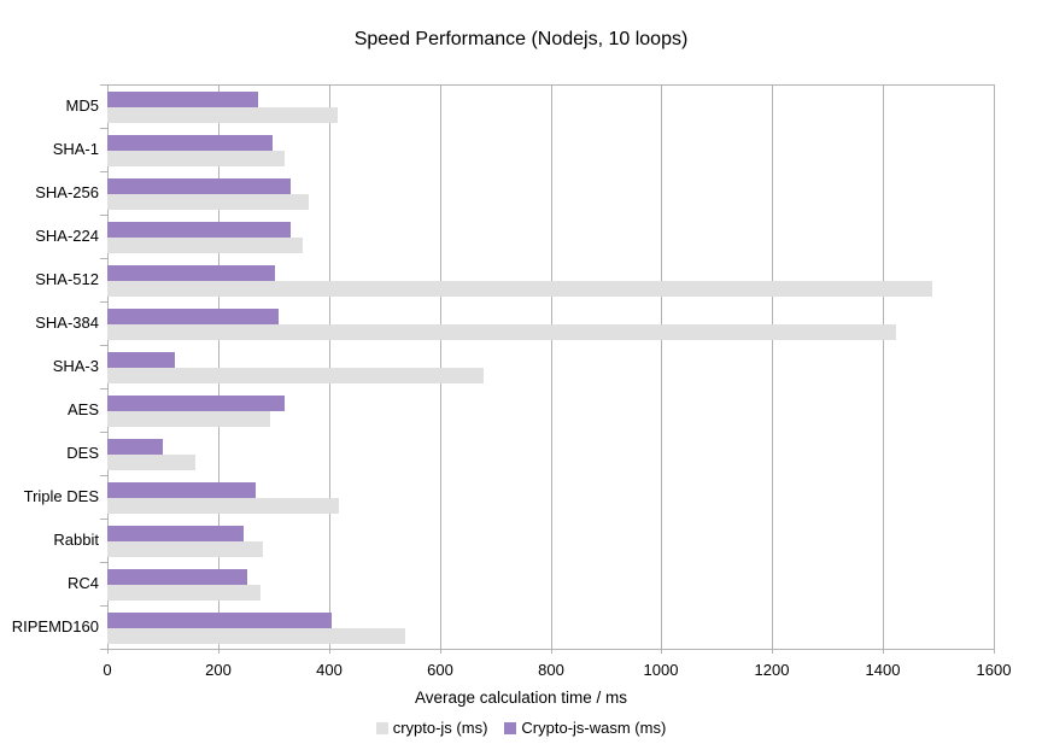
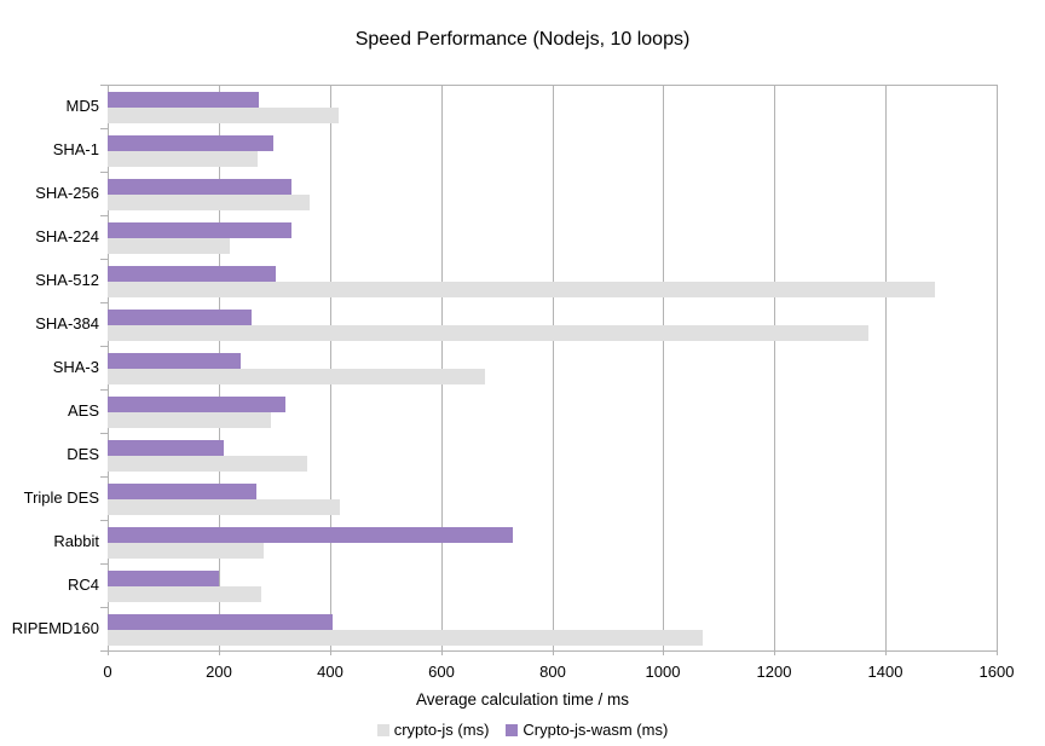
crypto-js (ms)/SHA-1: 320 -> 270
crypto-js (ms)/SHA-224: 350 -> 220
crypto-js (ms)/SHA-384: 1420 -> 1370
Crypto-js-wasm (ms)/SHA-384: 310 -> 260
Crypto-js-wasm (ms)/SHA-3: 120 -> 240
crypto-js (ms)/DES: 160 -> 360
Crypto-js-wasm (ms)/DES: 100 -> 210
Crypto-js-wasm (ms)/Rabbit: 240 -> 730
Crypto-js-wasm (ms)/RC4: 250 -> 200
crypto-js (ms)/RIPEMD160: 540 -> 1070
